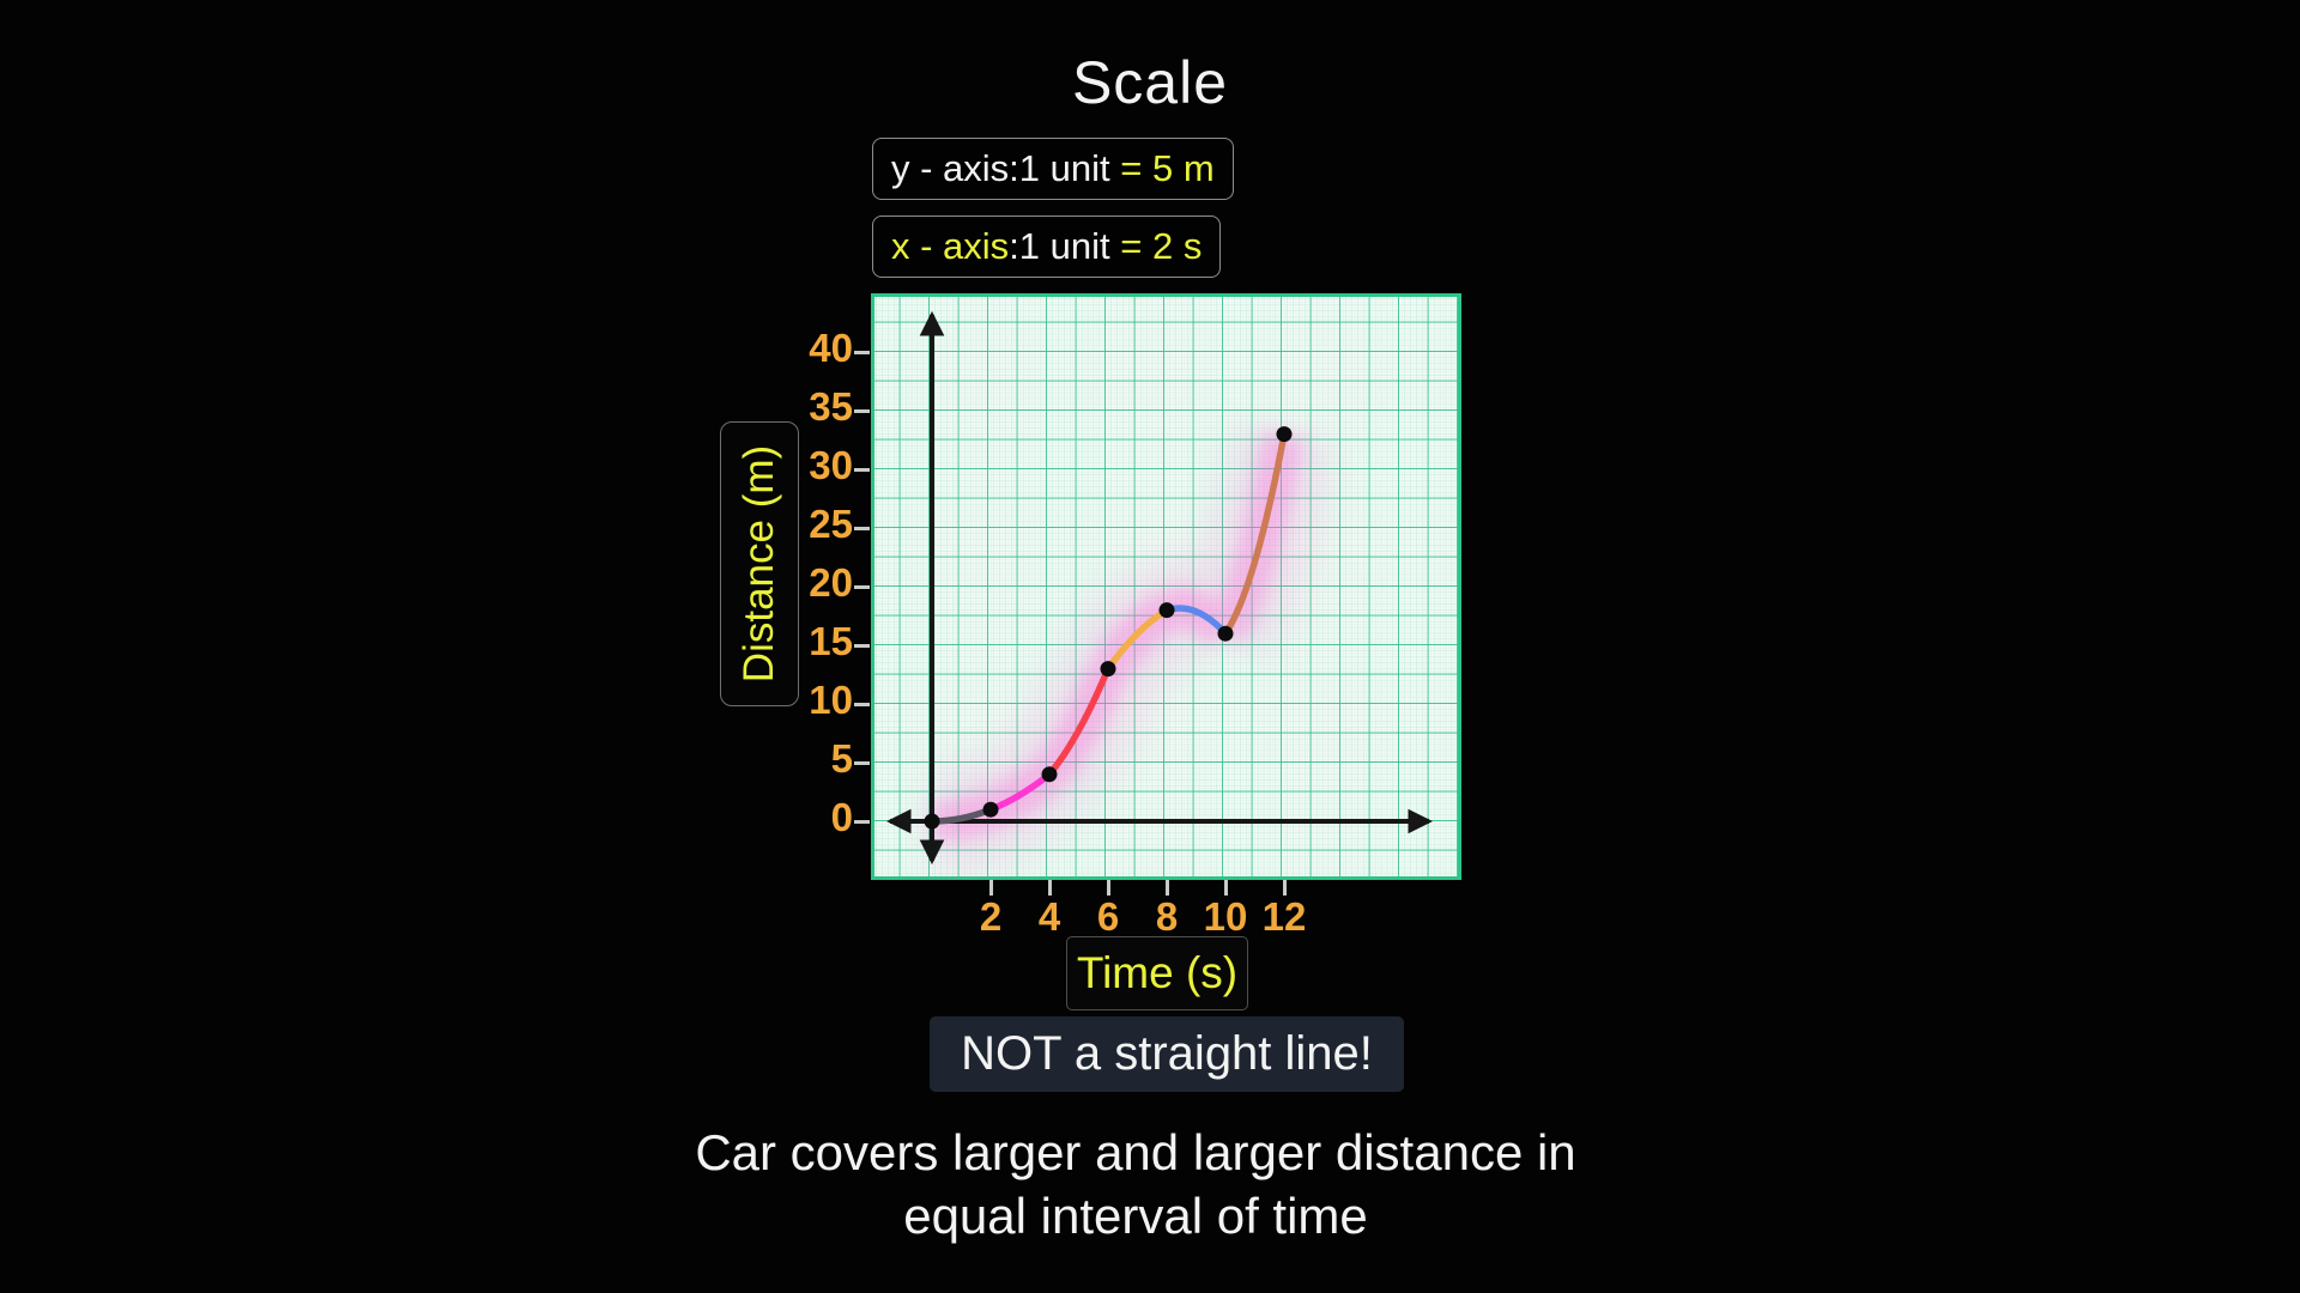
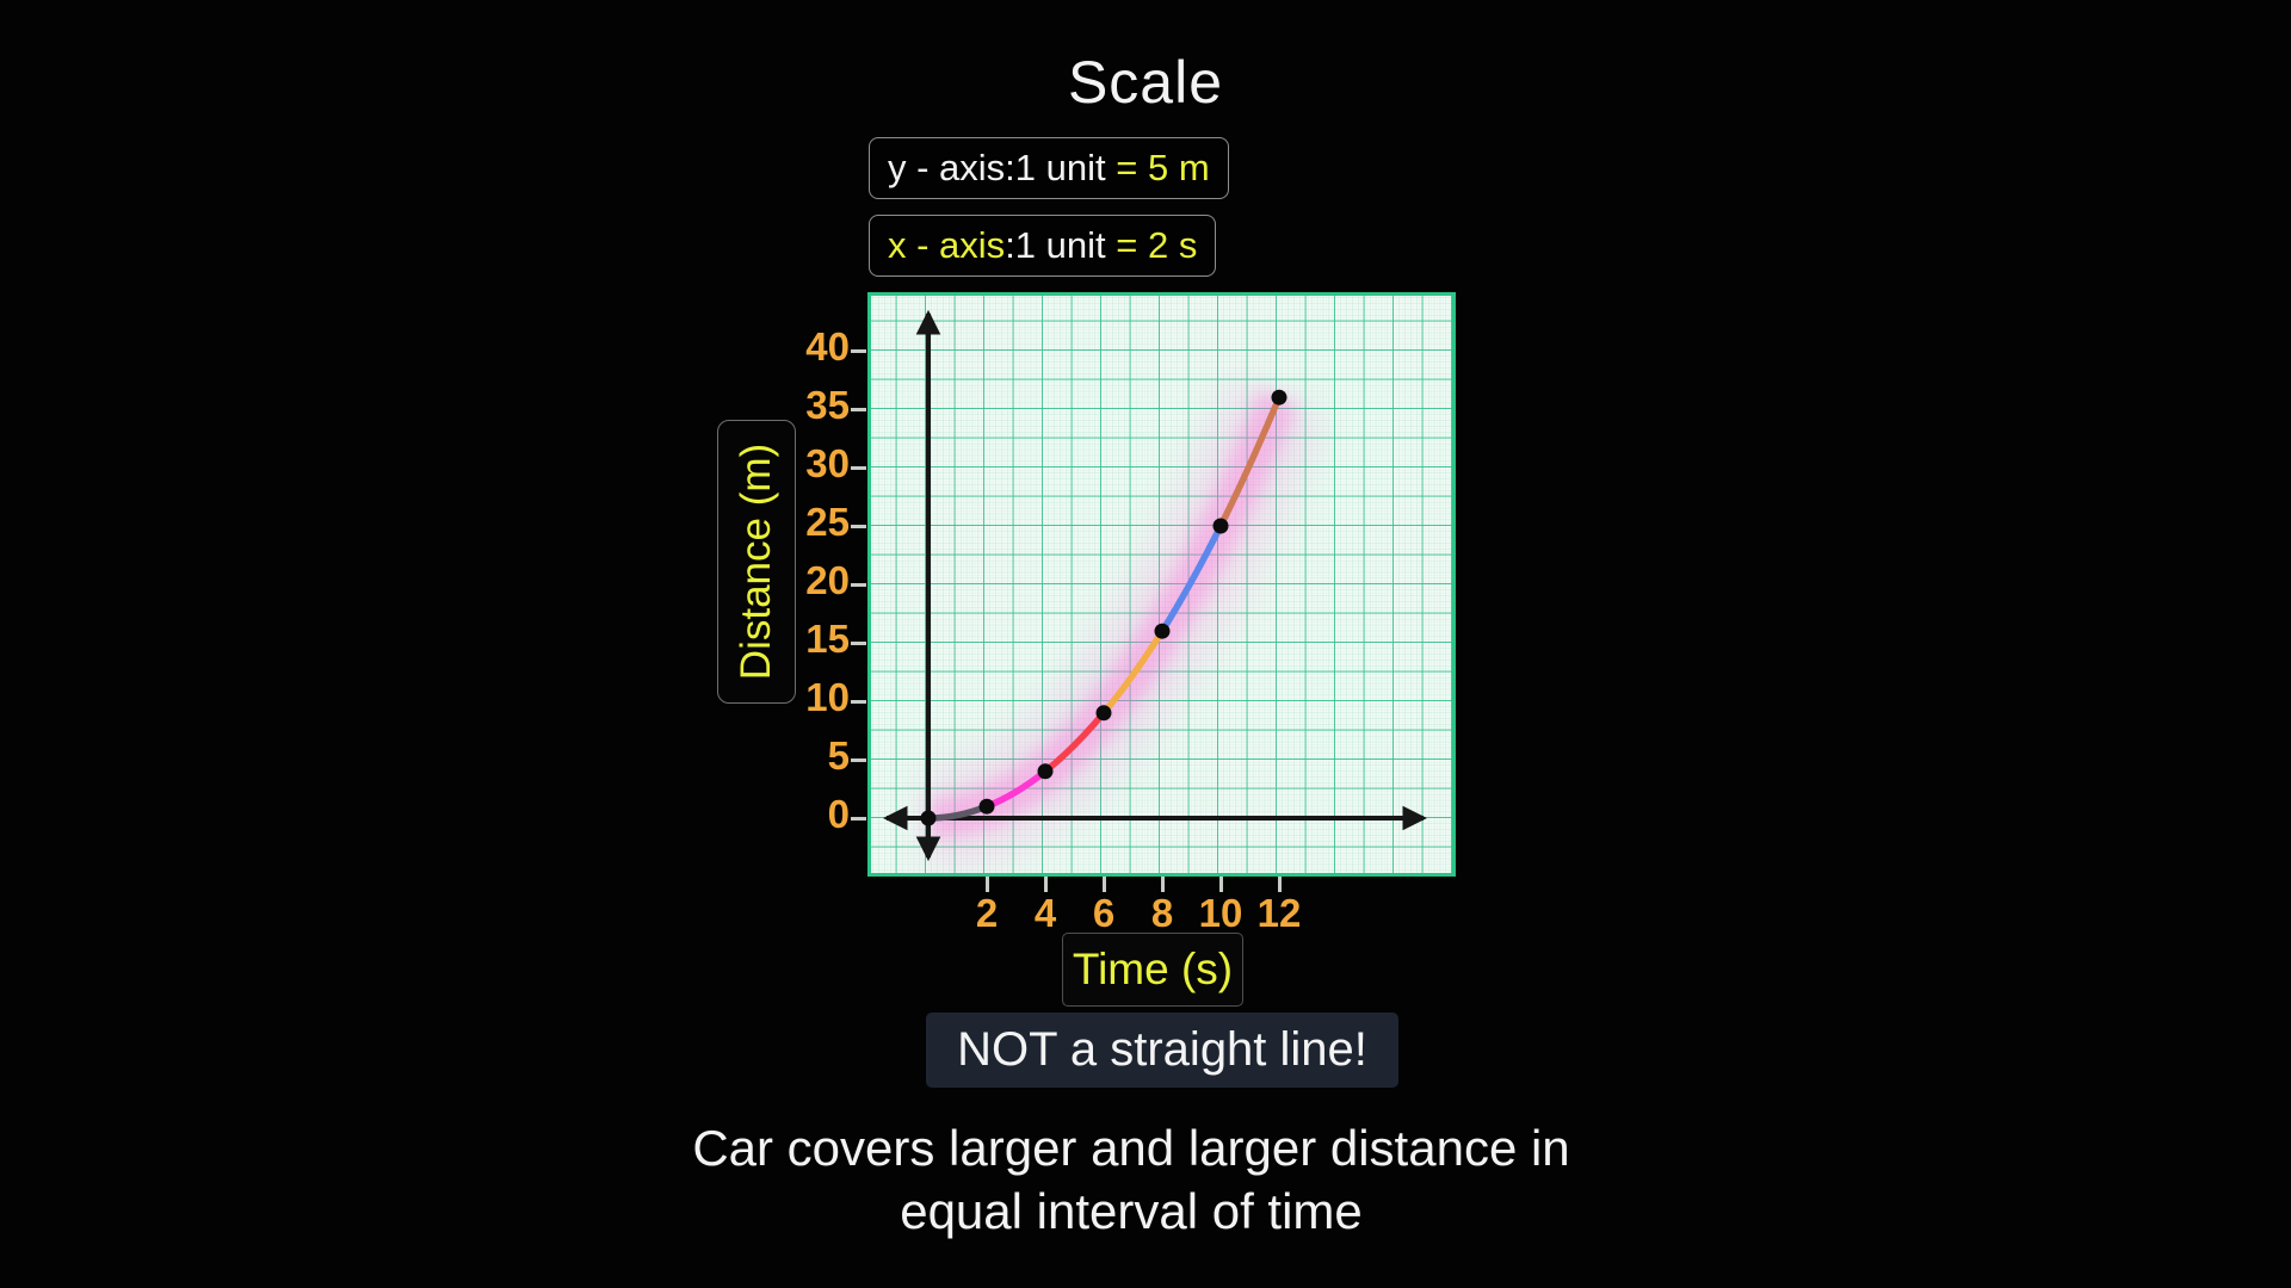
6: 13 -> 9
8: 18 -> 16
10: 16 -> 25
12: 33 -> 36
